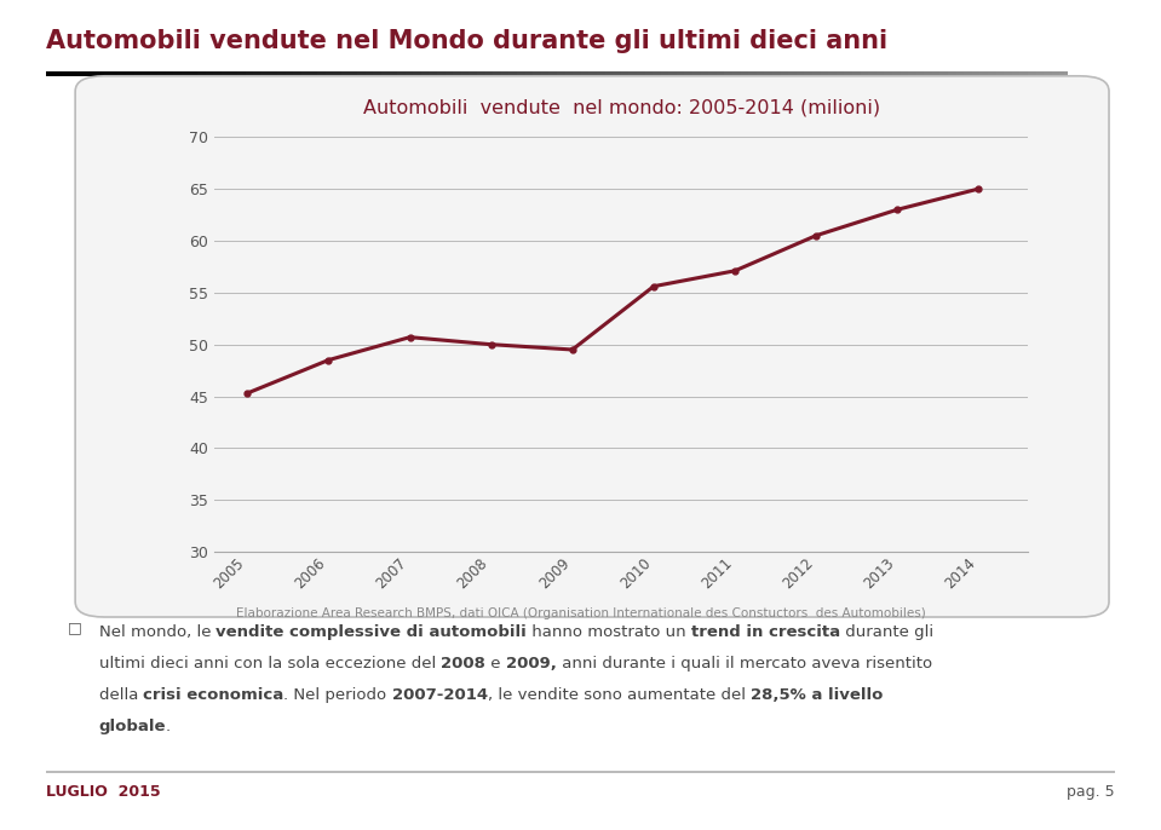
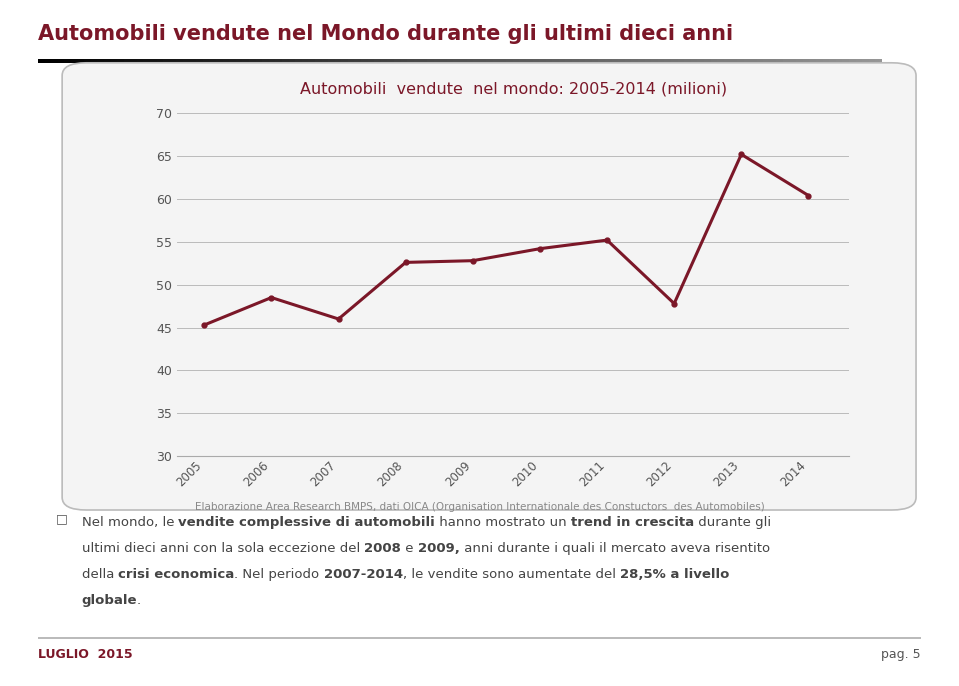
2007: 50.7 -> 46.0
2008: 50.0 -> 52.6
2009: 49.5 -> 52.8
2010: 55.6 -> 54.2
2011: 57.1 -> 55.2
2012: 60.5 -> 47.8
2013: 63.0 -> 65.2
2014: 65.0 -> 60.4
